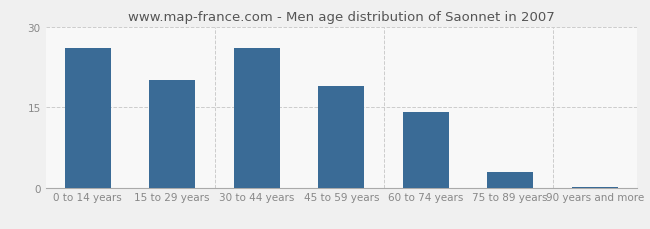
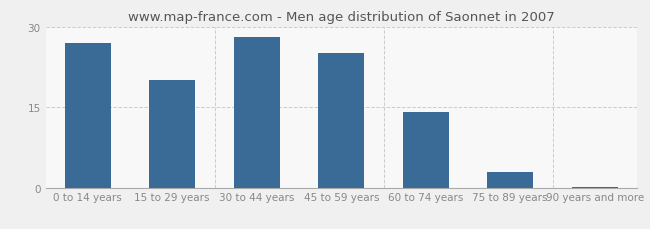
0 to 14 years: 26.0 -> 27.0
30 to 44 years: 26.0 -> 28.0
45 to 59 years: 19.0 -> 25.0
